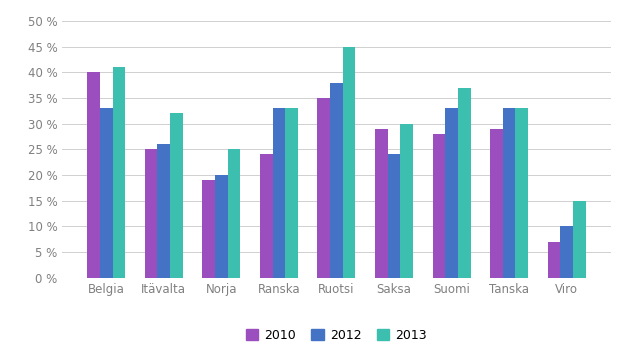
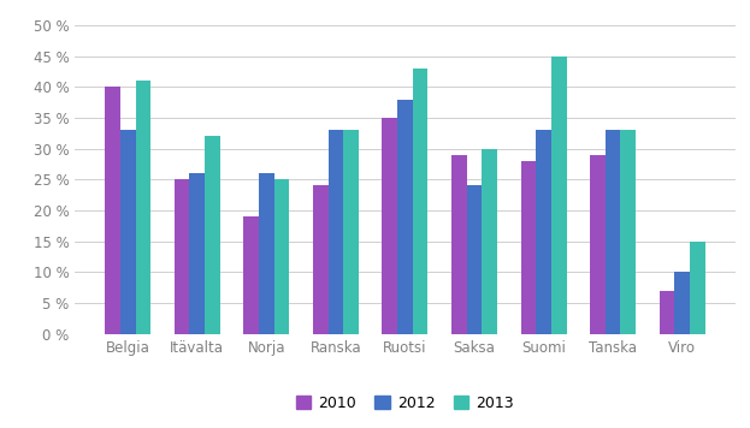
2012/Norja: 20 % -> 26 %
2013/Ruotsi: 45 % -> 43 %
2013/Suomi: 37 % -> 45 %
